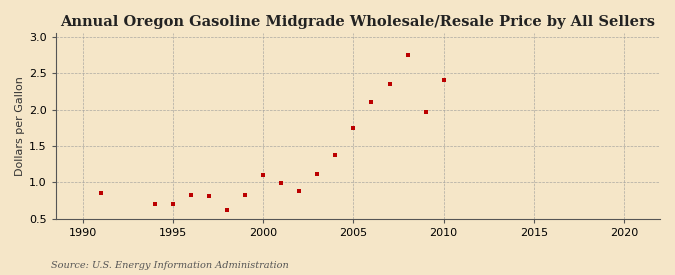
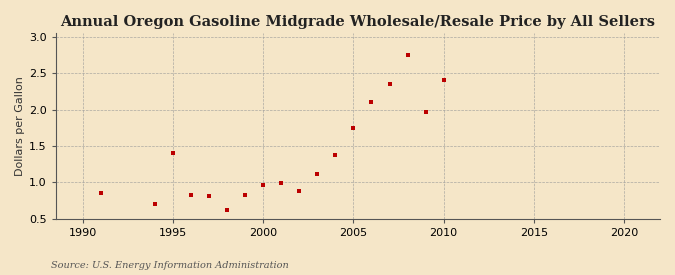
1995: 0.70 -> 1.40
2000: 1.10 -> 0.96
